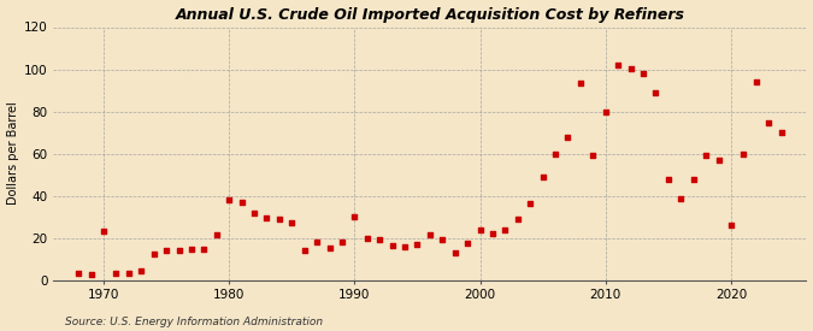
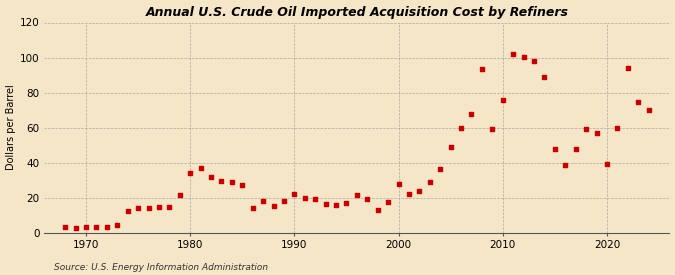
1970: 23 -> 3
1980: 38 -> 34
1990: 30 -> 22
2000: 24 -> 28
2010: 80 -> 76
2020: 26 -> 39
